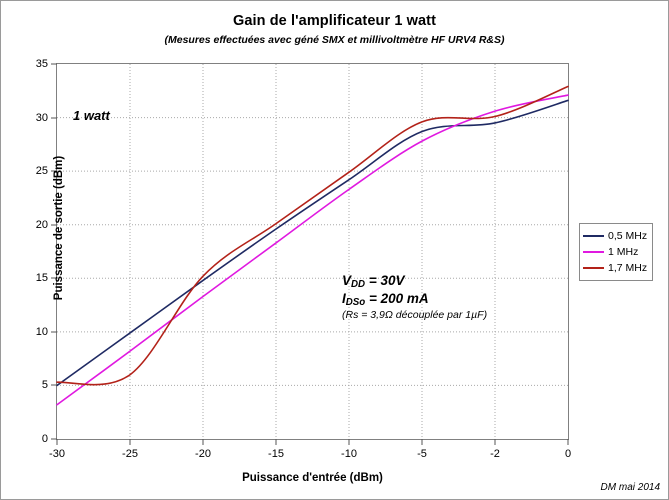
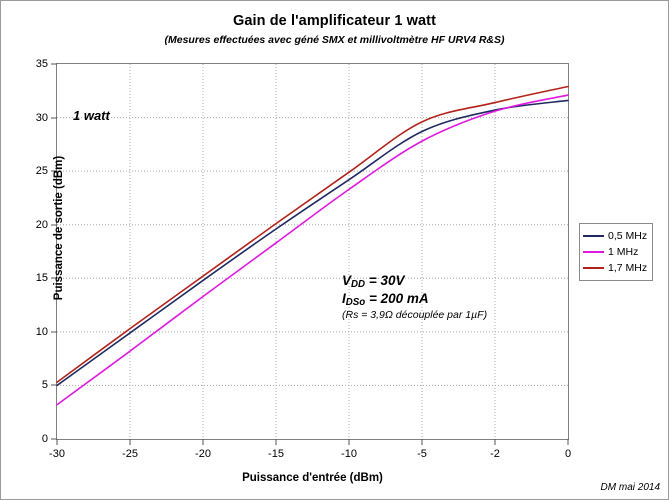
1,7 MHz/-25: 6.0 -> 10.3
0,5 MHz/-2: 29.5 -> 30.7
1,7 MHz/-2: 30.1 -> 31.4
